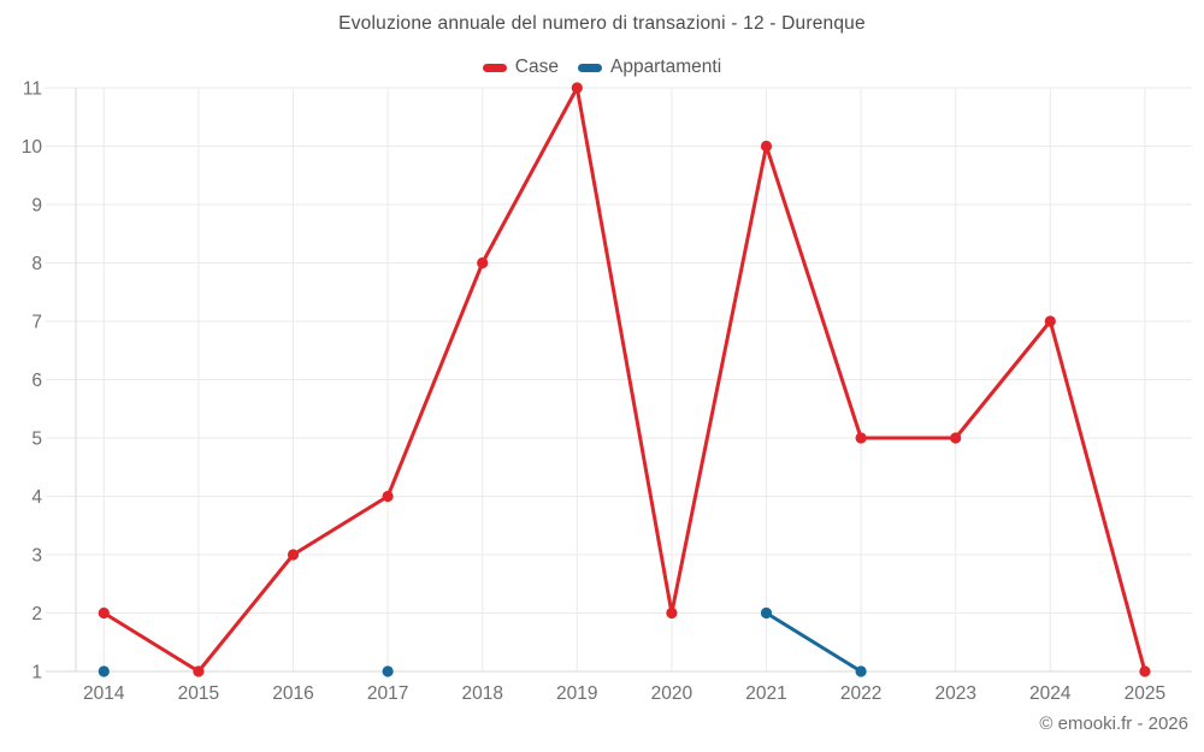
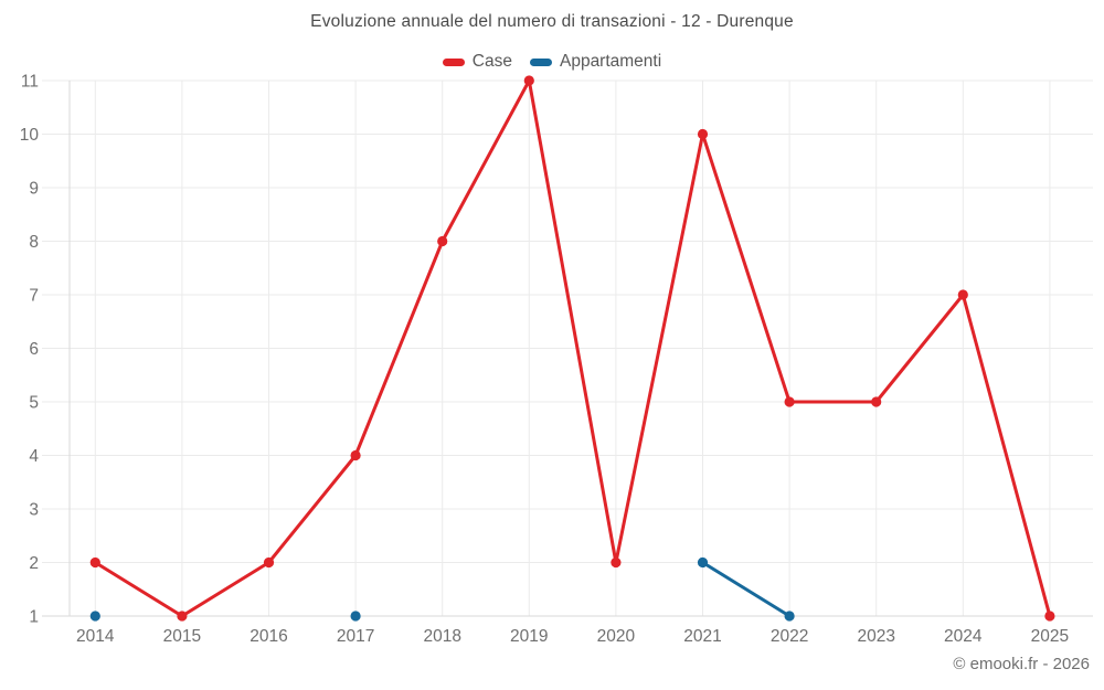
Case/2016: 3 -> 2
